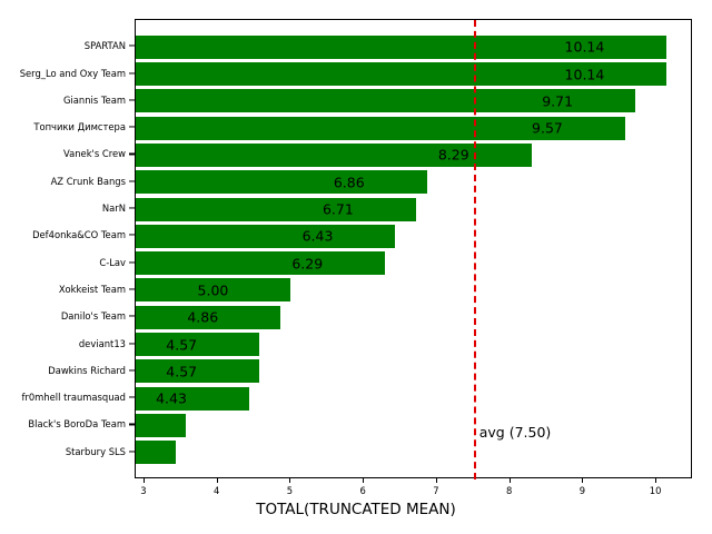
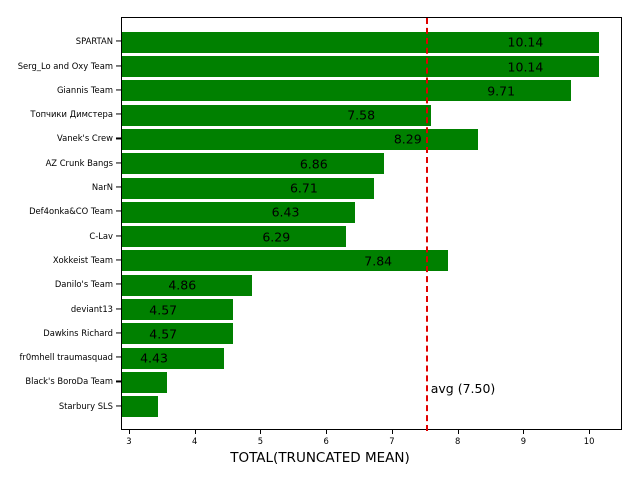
Топчики Димстера: 9.57 -> 7.58
Xokkeist Team: 5.00 -> 7.84
